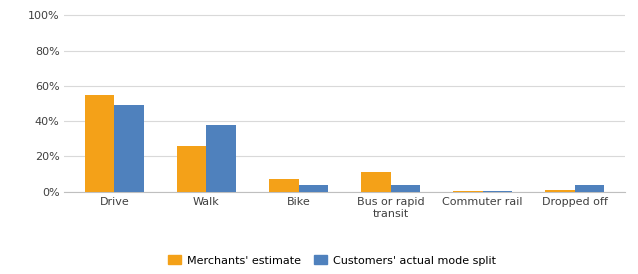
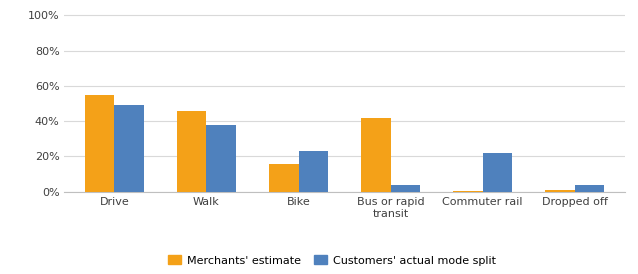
Merchants' estimate/Walk: 26% -> 46%
Merchants' estimate/Bike: 7% -> 16%
Customers' actual mode split/Bike: 4% -> 23%
Merchants' estimate/Bus or rapid transit: 11% -> 42%
Customers' actual mode split/Commuter rail: 1% -> 22%
